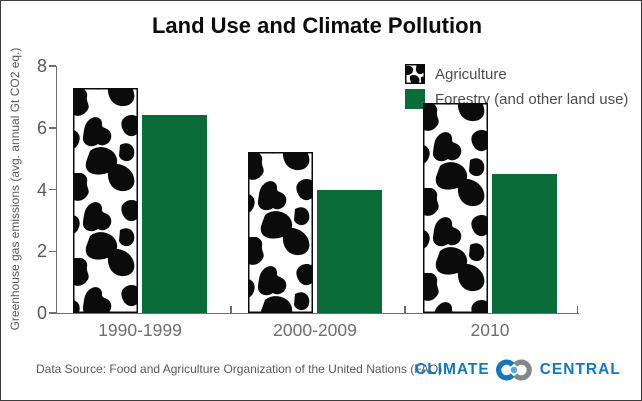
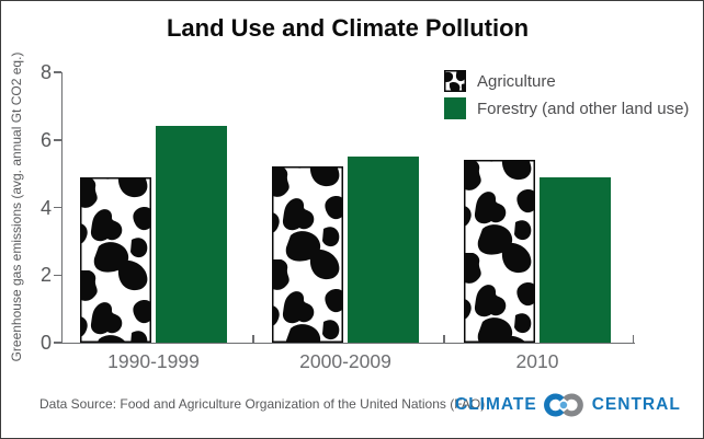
Agriculture/1990-1999: 7.3 -> 4.9
Forestry (and other land use)/2000-2009: 4.0 -> 5.5
Agriculture/2010: 6.8 -> 5.4
Forestry (and other land use)/2010: 4.5 -> 4.9
